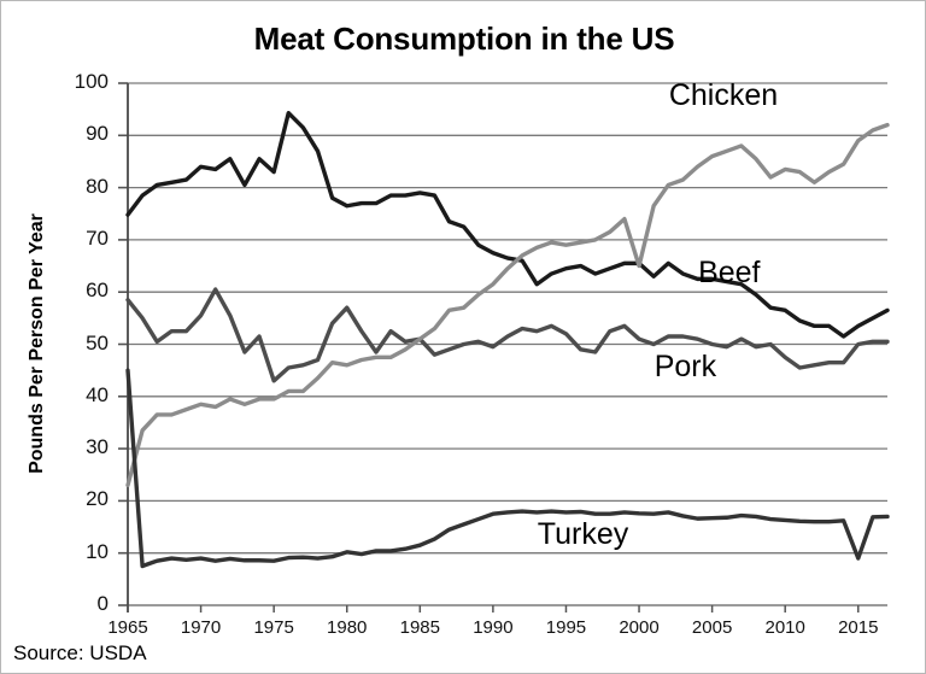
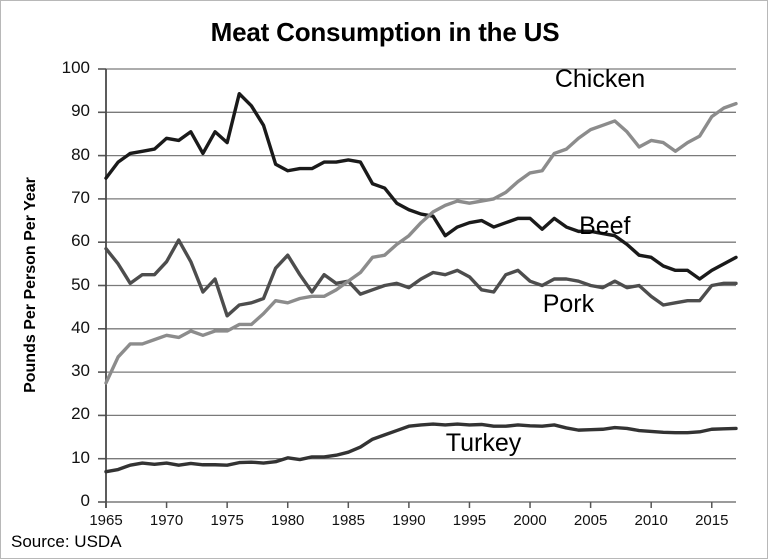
Chicken/1965: 23 -> 28
Turkey/1965: 45 -> 7
Chicken/2000: 65 -> 76
Turkey/2015: 9 -> 17
